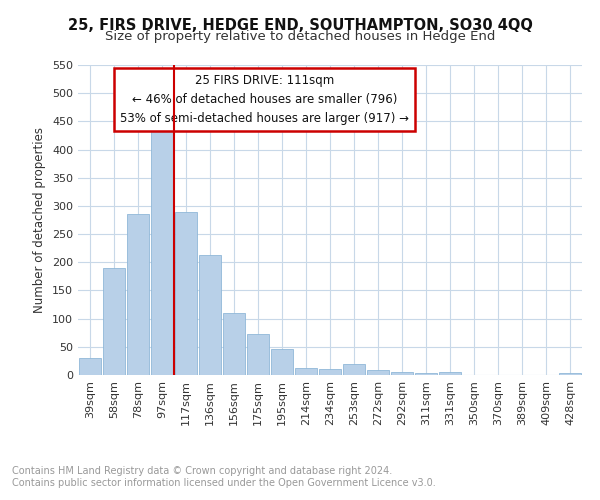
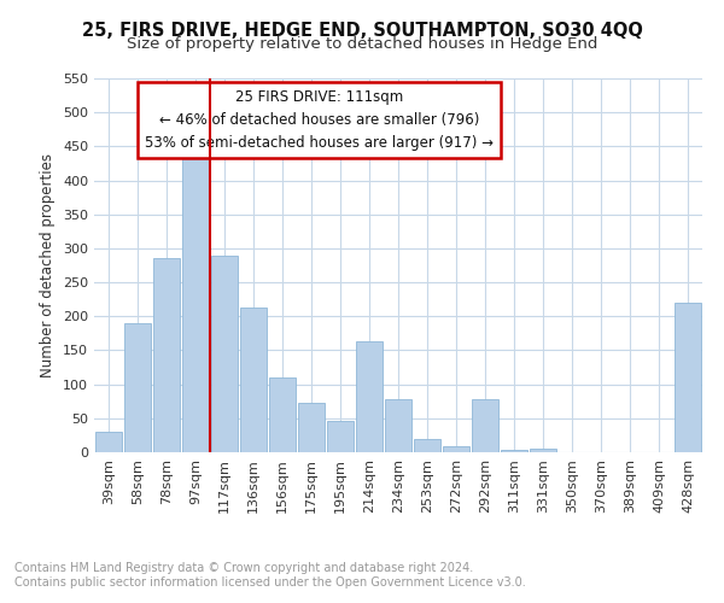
214sqm: 13 -> 164
234sqm: 11 -> 78
292sqm: 5 -> 78
428sqm: 3 -> 220
